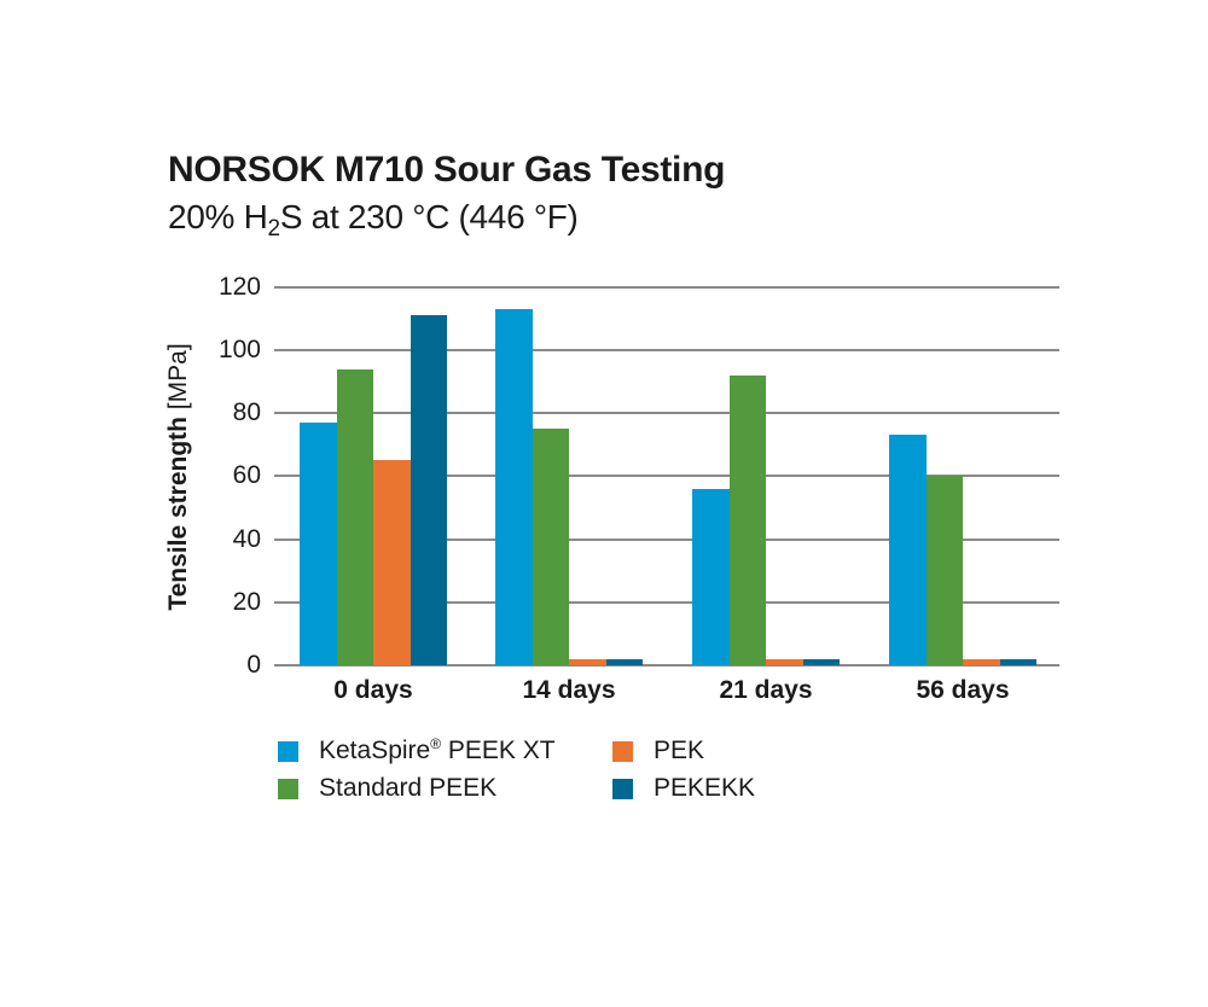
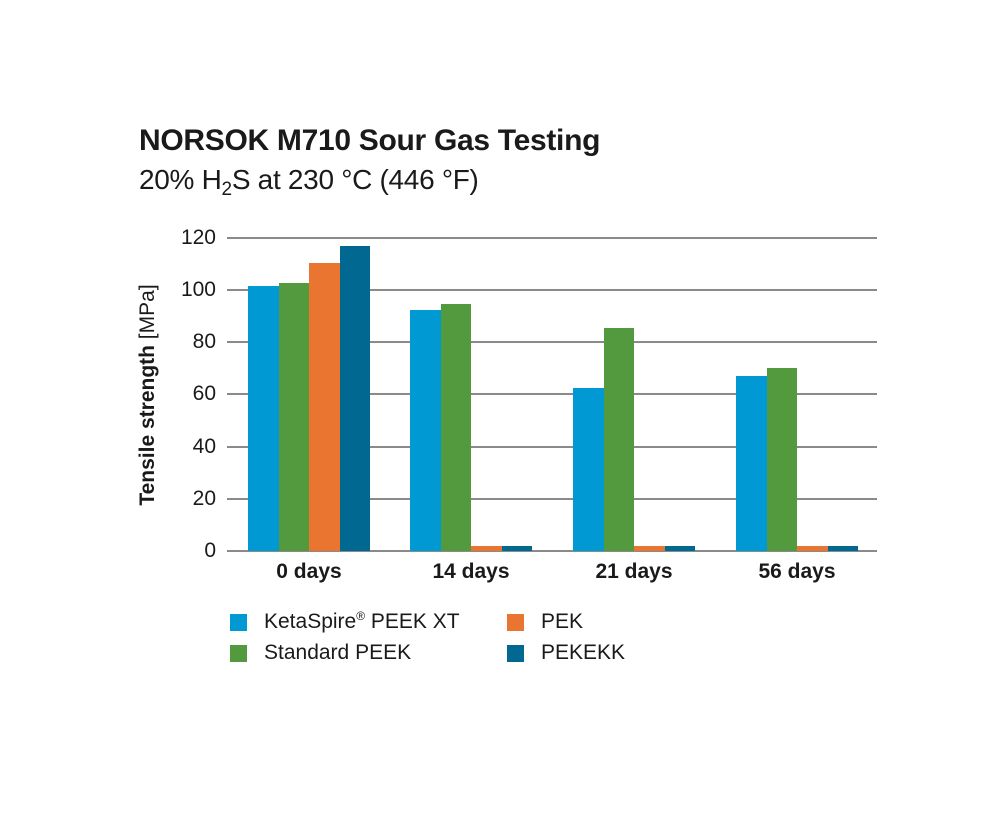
KetaSpire® PEEK XT/0 days: 77 -> 102
Standard PEEK/0 days: 94 -> 102
PEK/0 days: 65 -> 110
PEKEKK/0 days: 111 -> 117
KetaSpire® PEEK XT/14 days: 113 -> 92
Standard PEEK/14 days: 75 -> 94
KetaSpire® PEEK XT/21 days: 56 -> 62
Standard PEEK/21 days: 92 -> 86
KetaSpire® PEEK XT/56 days: 73 -> 67
Standard PEEK/56 days: 60 -> 70
